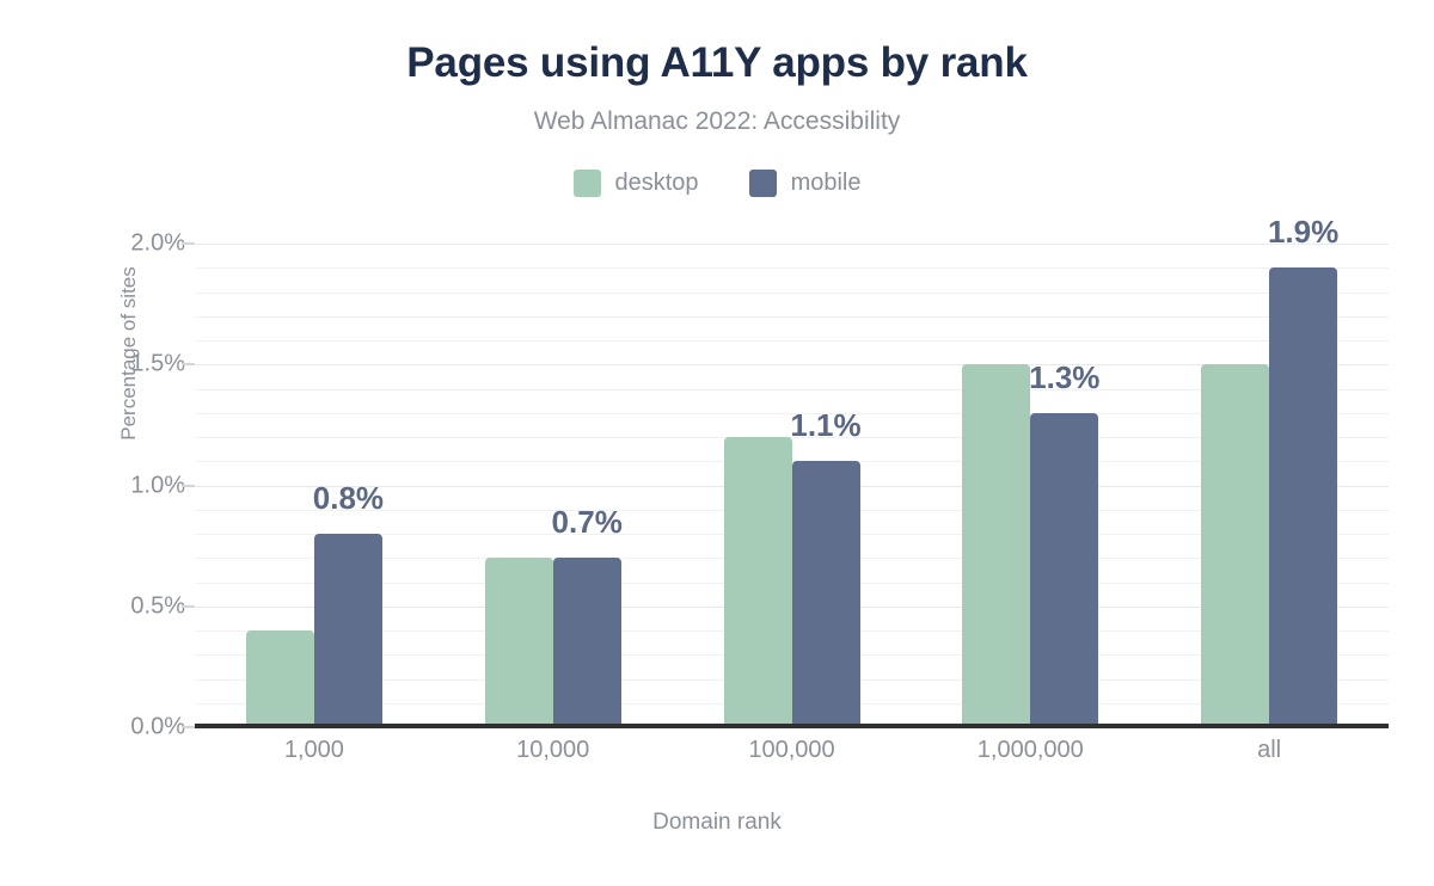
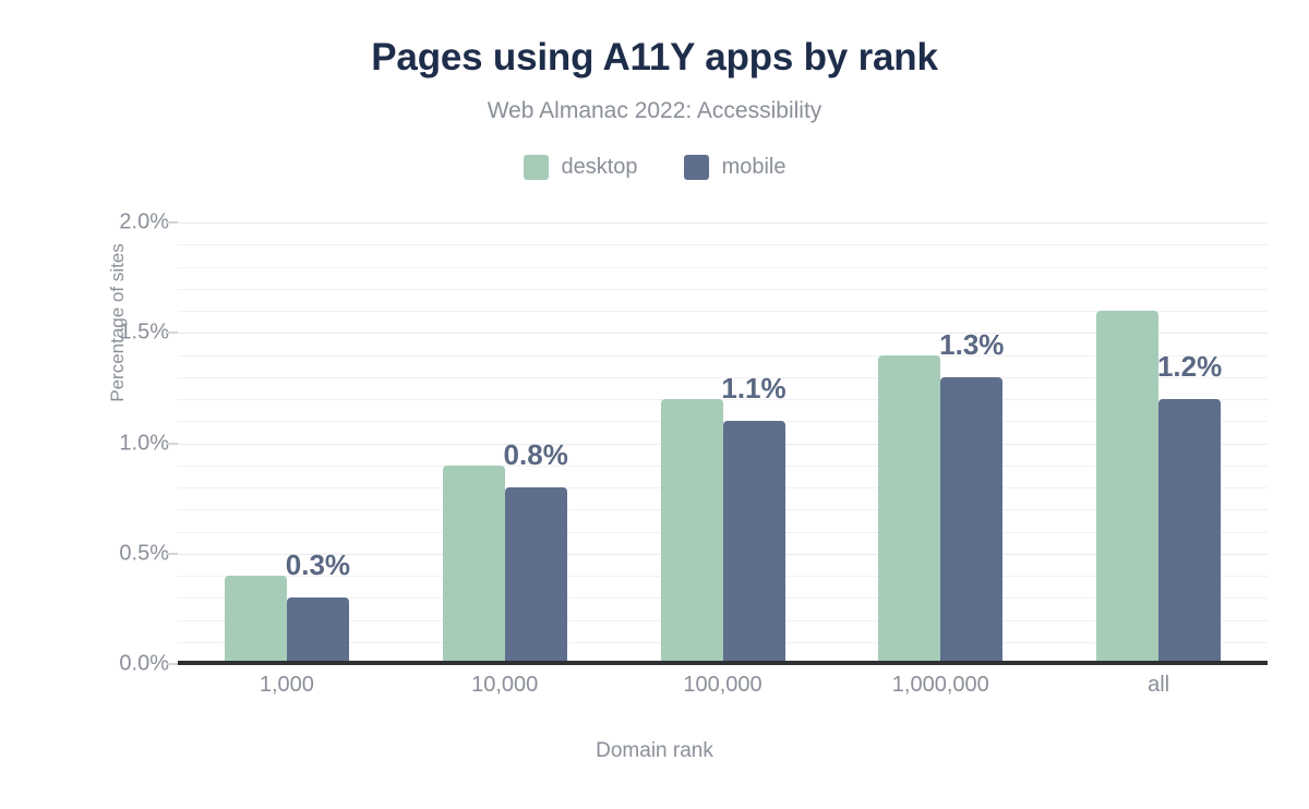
mobile/1,000: 0.8% -> 0.3%
desktop/10,000: 0.7% -> 0.9%
mobile/10,000: 0.7% -> 0.8%
desktop/1,000,000: 1.5% -> 1.4%
desktop/all: 1.5% -> 1.6%
mobile/all: 1.9% -> 1.2%
